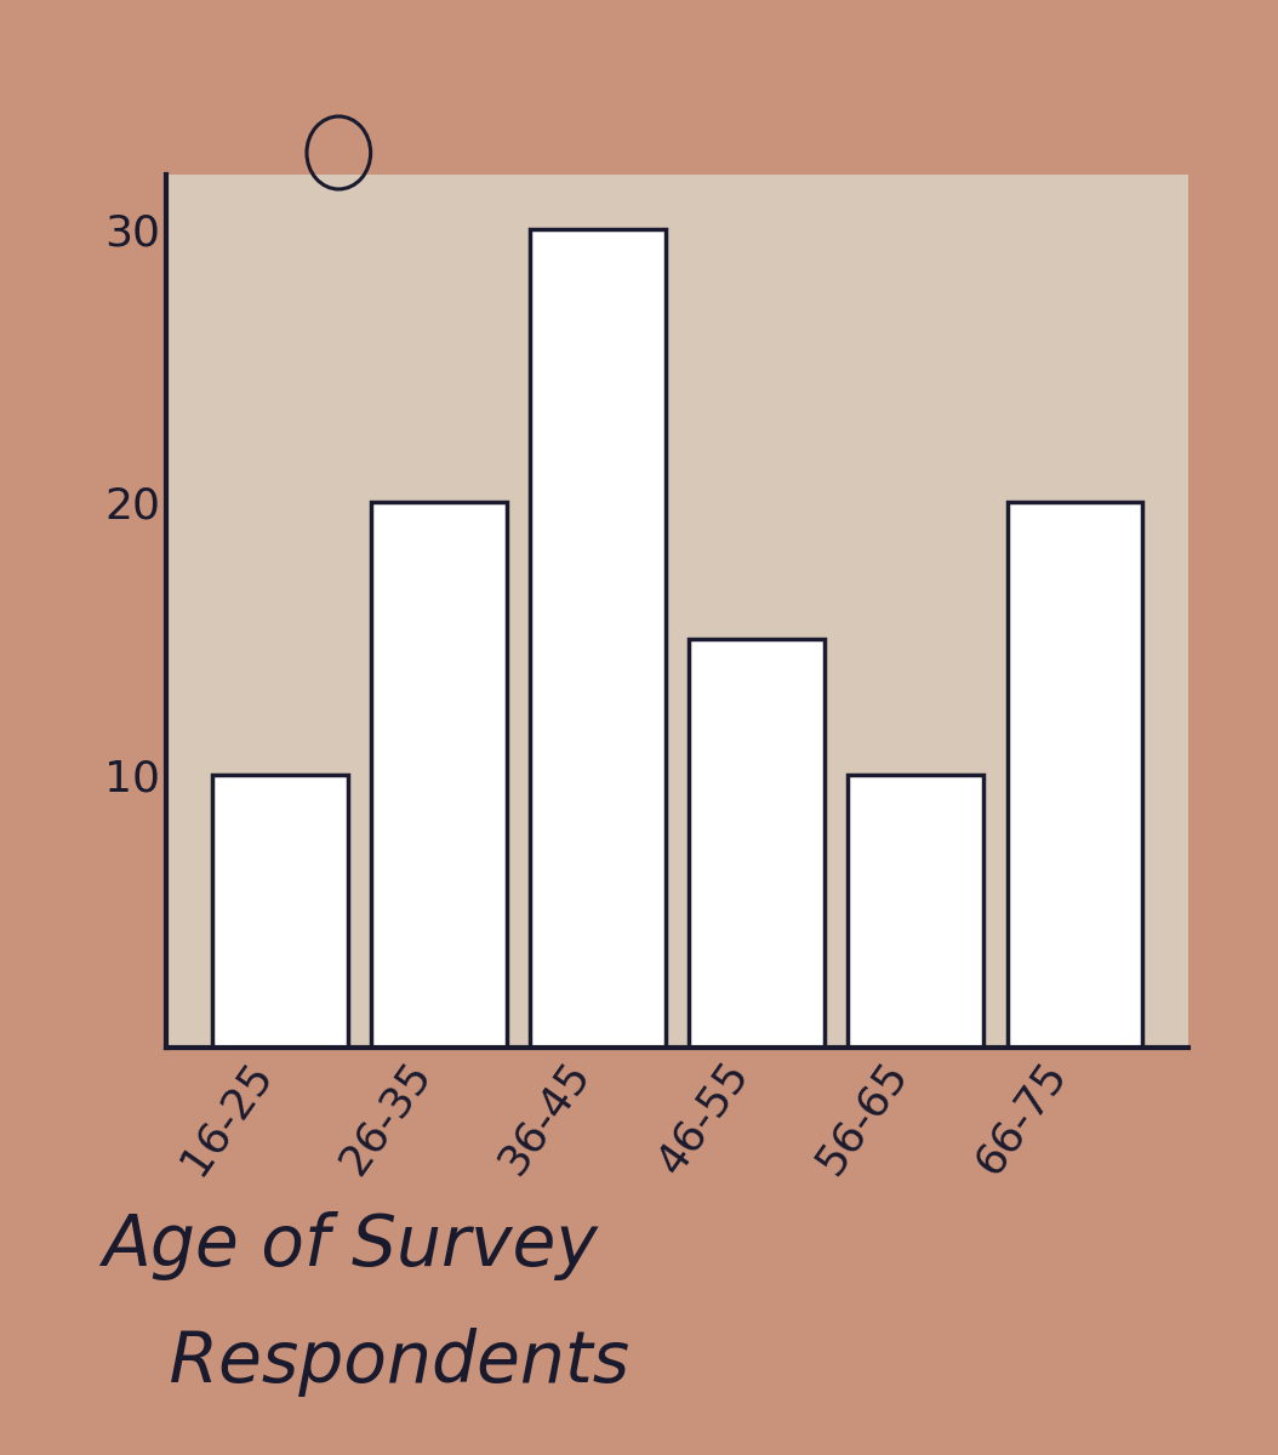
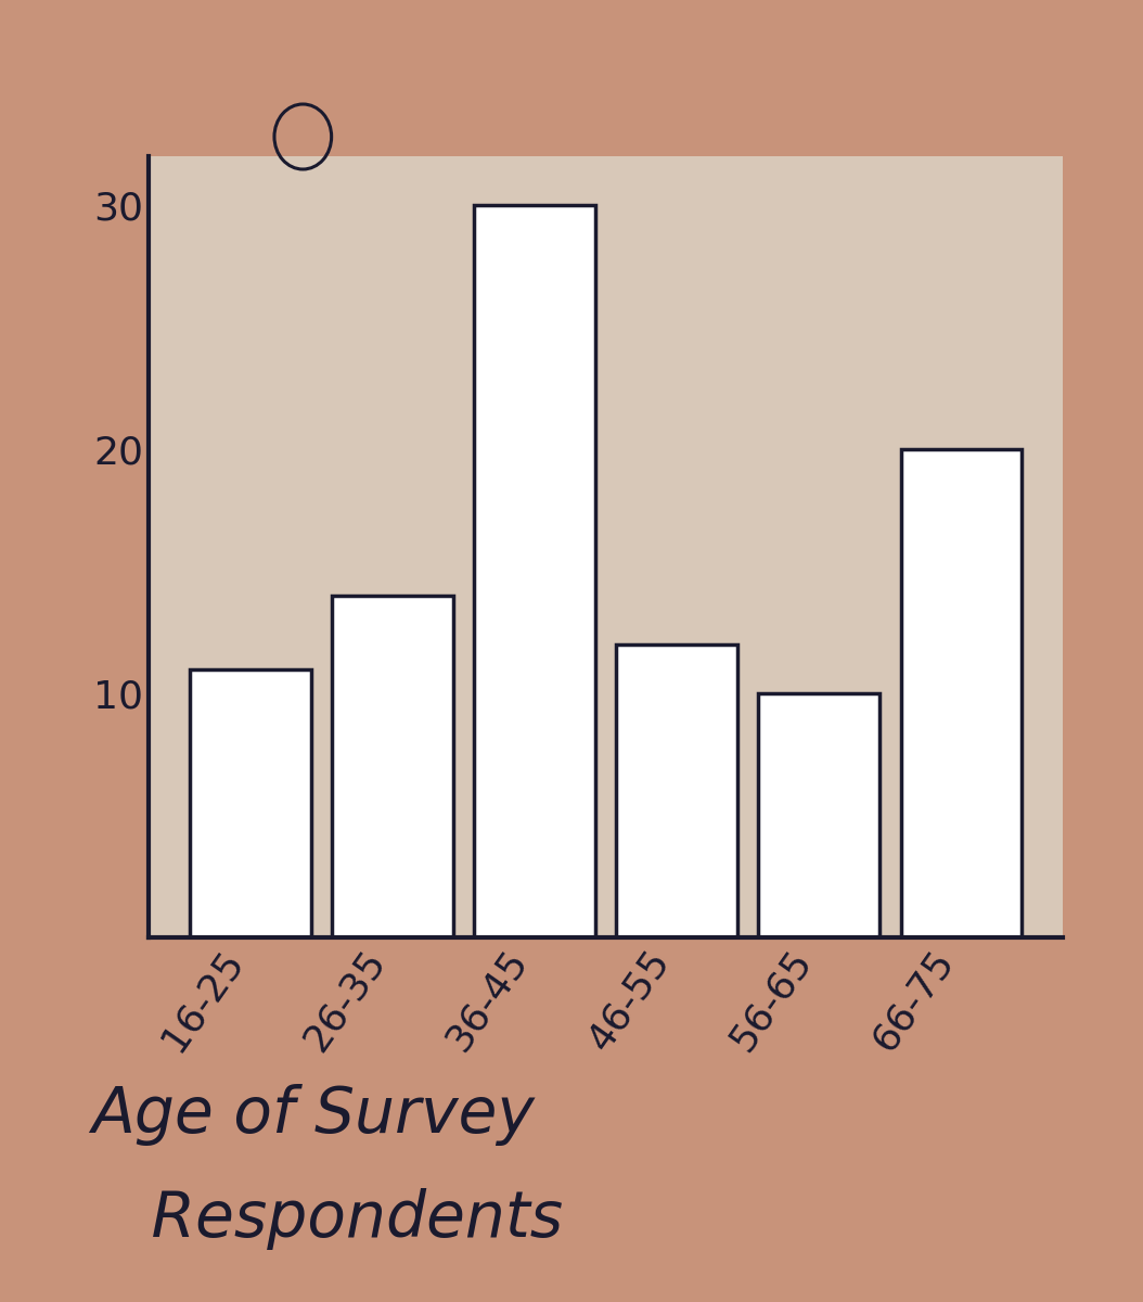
16-25: 10 -> 11
26-35: 20 -> 14
46-55: 15 -> 12
